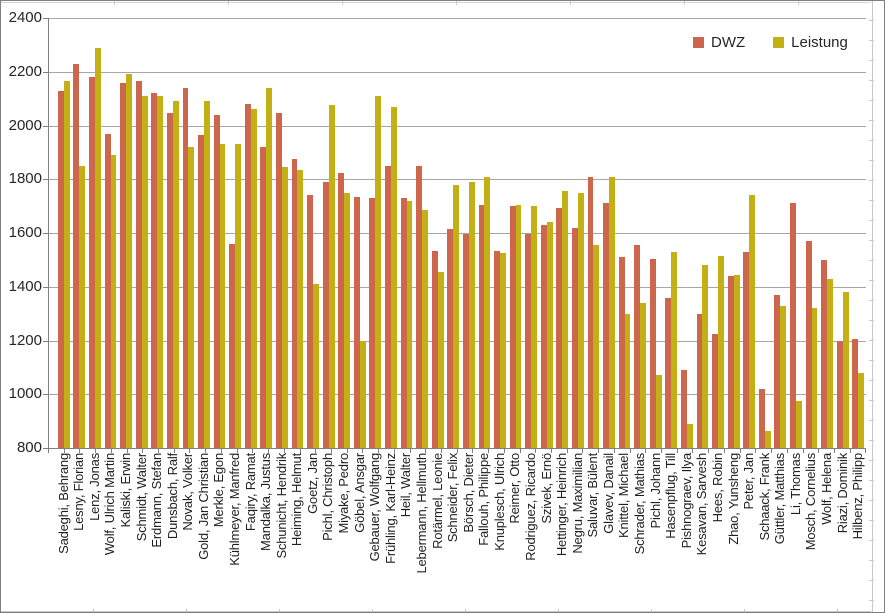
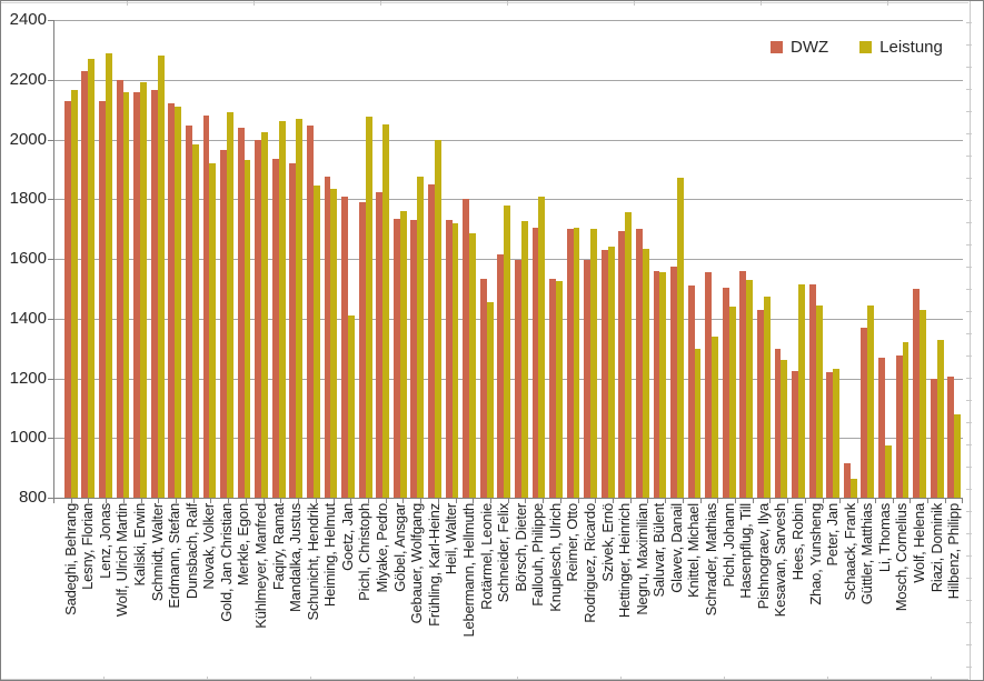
Leistung/Lesny, Florian: 1850 -> 2270
DWZ/Lenz, Jonas: 2180 -> 2130
DWZ/Wolf, Ulrich Martin: 1970 -> 2200
Leistung/Wolf, Ulrich Martin: 1890 -> 2160
Leistung/Schmidt, Walter: 2110 -> 2280
Leistung/Dunsbach, Ralf: 2090 -> 1980
DWZ/Novak, Volker: 2140 -> 2080
DWZ/Kühlmeyer, Manfred: 1560 -> 2000
Leistung/Kühlmeyer, Manfred: 1930 -> 2020
DWZ/Faqiry, Ramat: 2080 -> 1940
Leistung/Mandalka, Justus: 2140 -> 2070
DWZ/Goetz, Jan: 1740 -> 1810
Leistung/Miyake, Pedro: 1750 -> 2050
Leistung/Göbel, Ansgar: 1200 -> 1760
Leistung/Gebauer, Wolfgang: 2110 -> 1880
Leistung/Frühling, Karl-Heinz: 2070 -> 2000
DWZ/Lebermann, Hellmuth: 1850 -> 1800
Leistung/Börsch, Dieter: 1790 -> 1720
DWZ/Negru, Maximilian: 1620 -> 1700
Leistung/Negru, Maximilian: 1750 -> 1640
DWZ/Saluvar, Bülent: 1810 -> 1560
DWZ/Glavev, Danail: 1710 -> 1580
Leistung/Glavev, Danail: 1810 -> 1870
Leistung/Pichl, Johann: 1070 -> 1440
DWZ/Hasenpflug, Till: 1360 -> 1560
DWZ/Pishnograev, Ilya: 1090 -> 1430
Leistung/Pishnograev, Ilya: 890 -> 1480
Leistung/Kesavan, Sarvesh: 1480 -> 1260
DWZ/Zhao, Yunsheng: 1440 -> 1520
DWZ/Peter, Jan: 1530 -> 1220
Leistung/Peter, Jan: 1740 -> 1230
DWZ/Schaack, Frank: 1020 -> 920
Leistung/Güttler, Matthias: 1330 -> 1440
DWZ/Li, Thomas: 1710 -> 1270
DWZ/Mosch, Cornelius: 1570 -> 1280
Leistung/Riazi, Dominik: 1380 -> 1330
